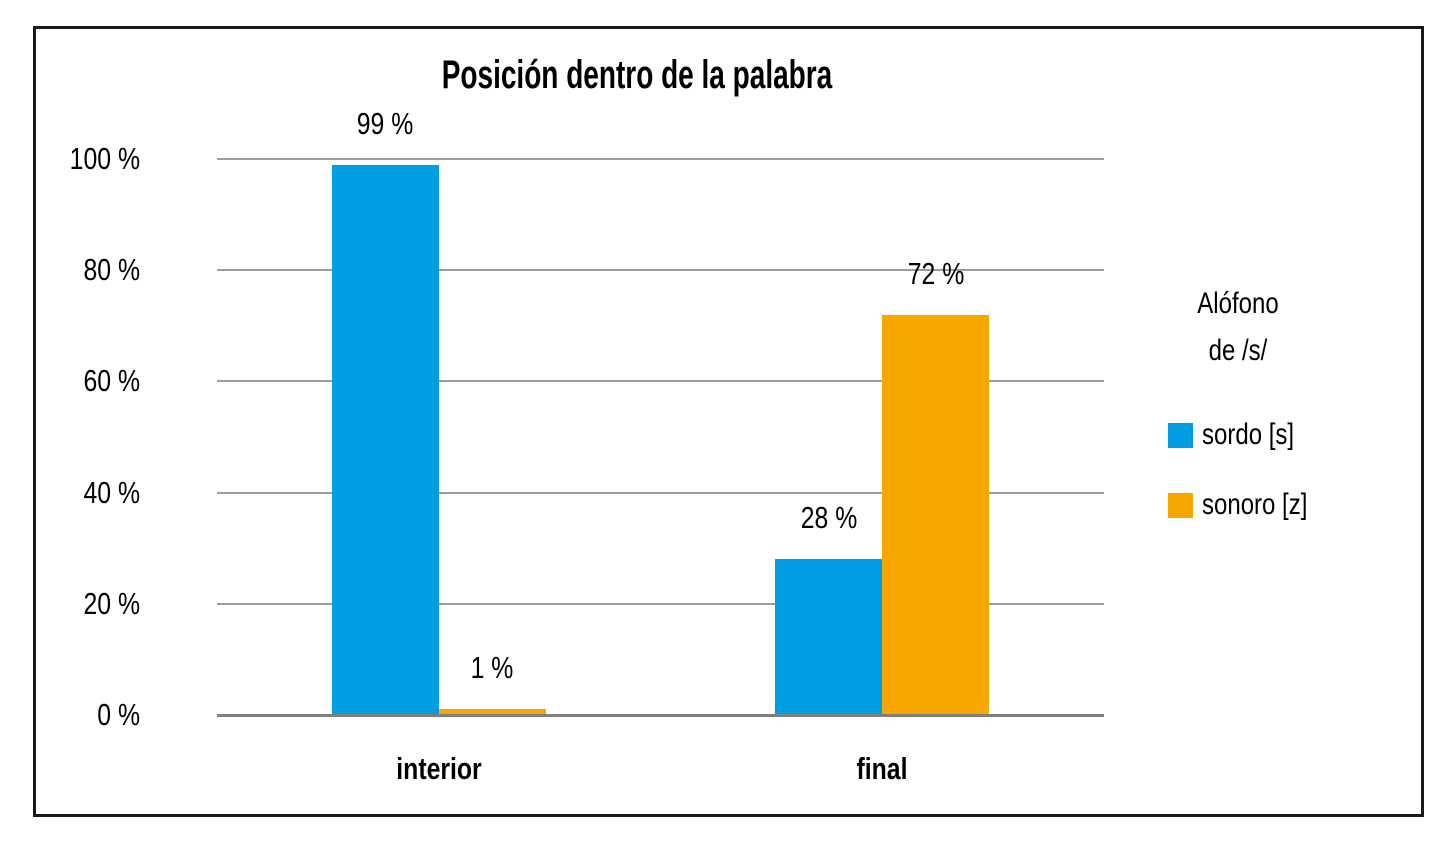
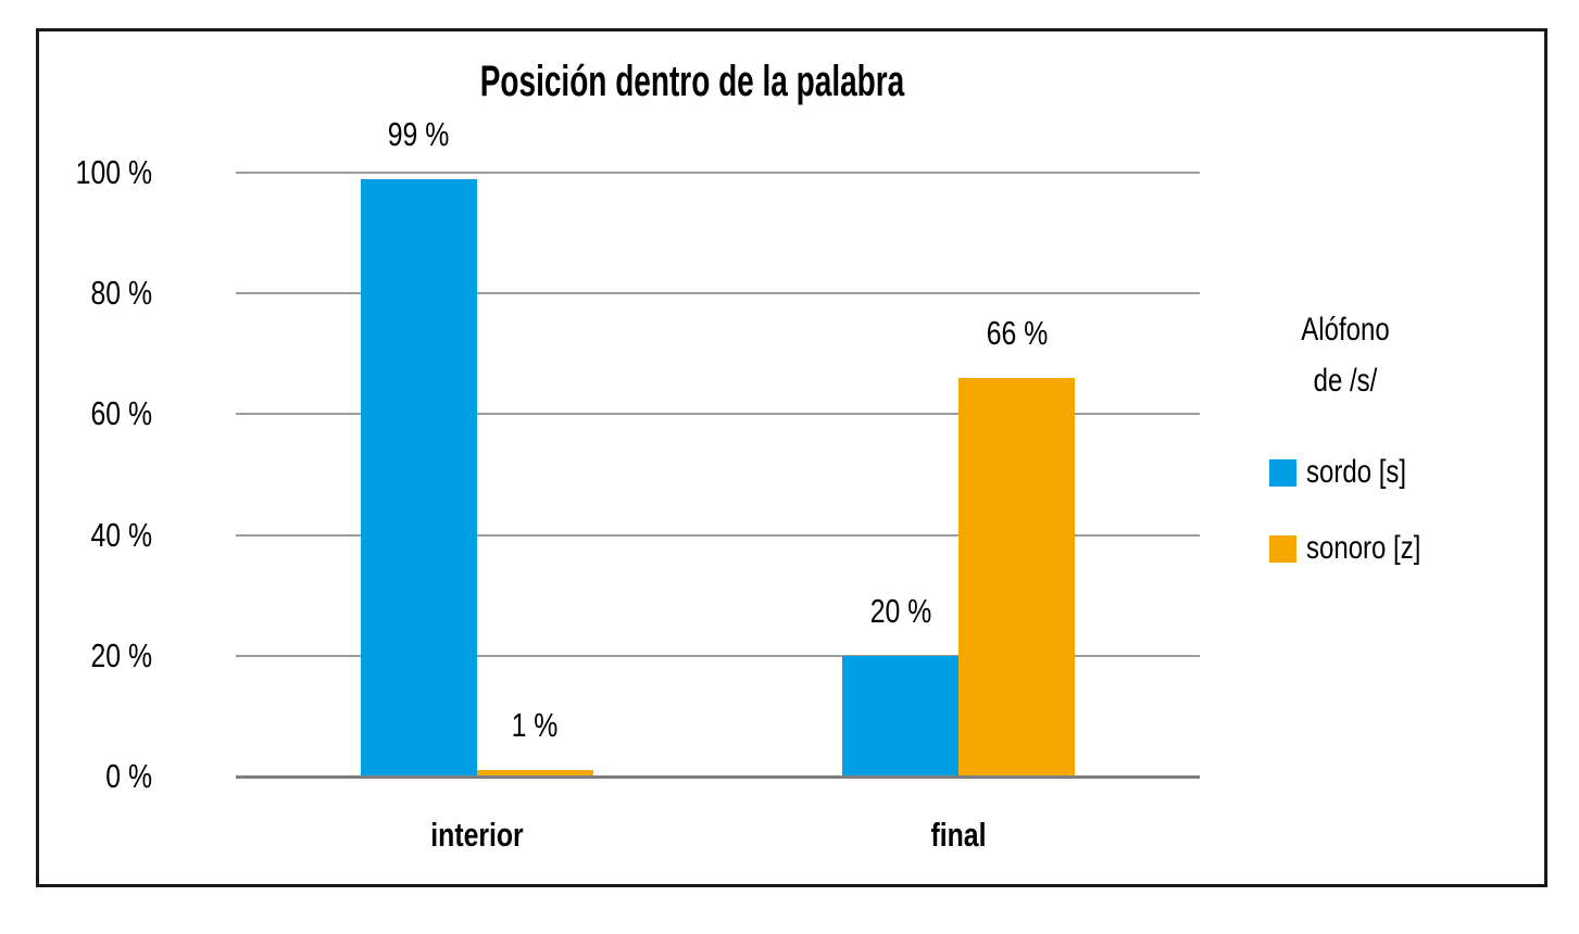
sordo [s]/final: 28 -> 20
sonoro [z]/final: 72 -> 66
